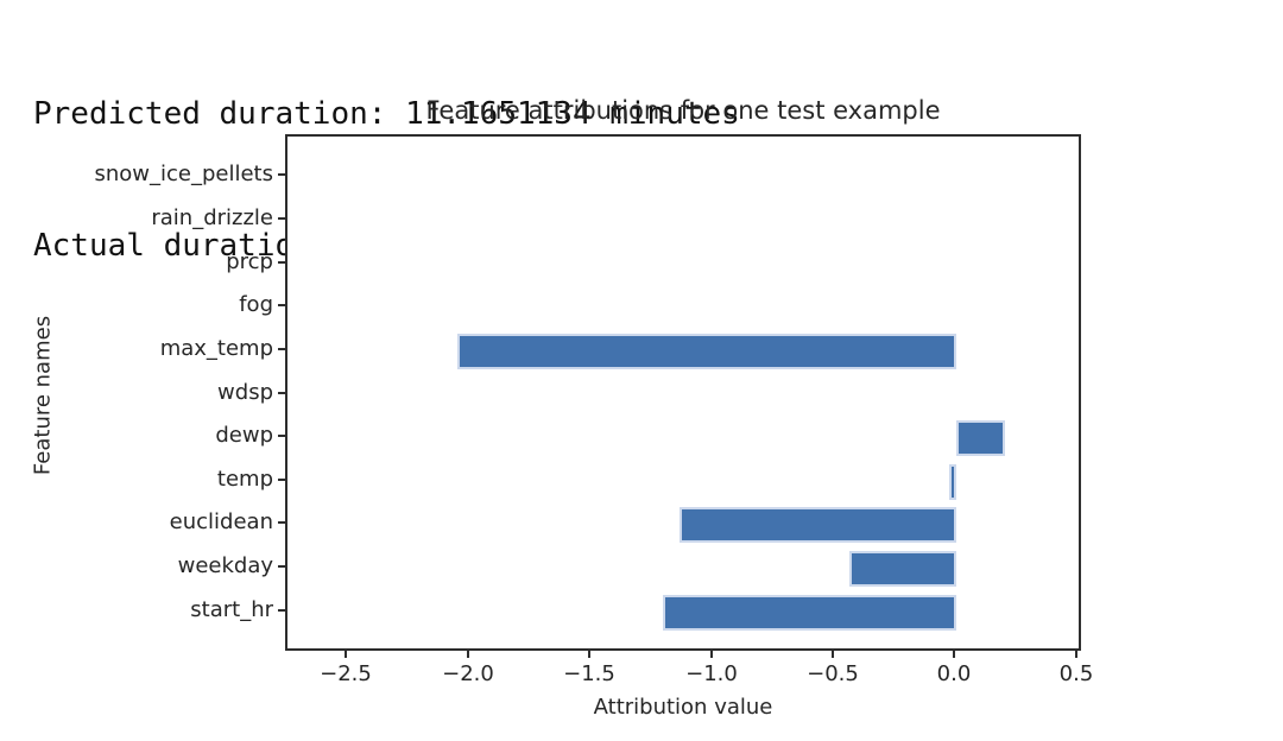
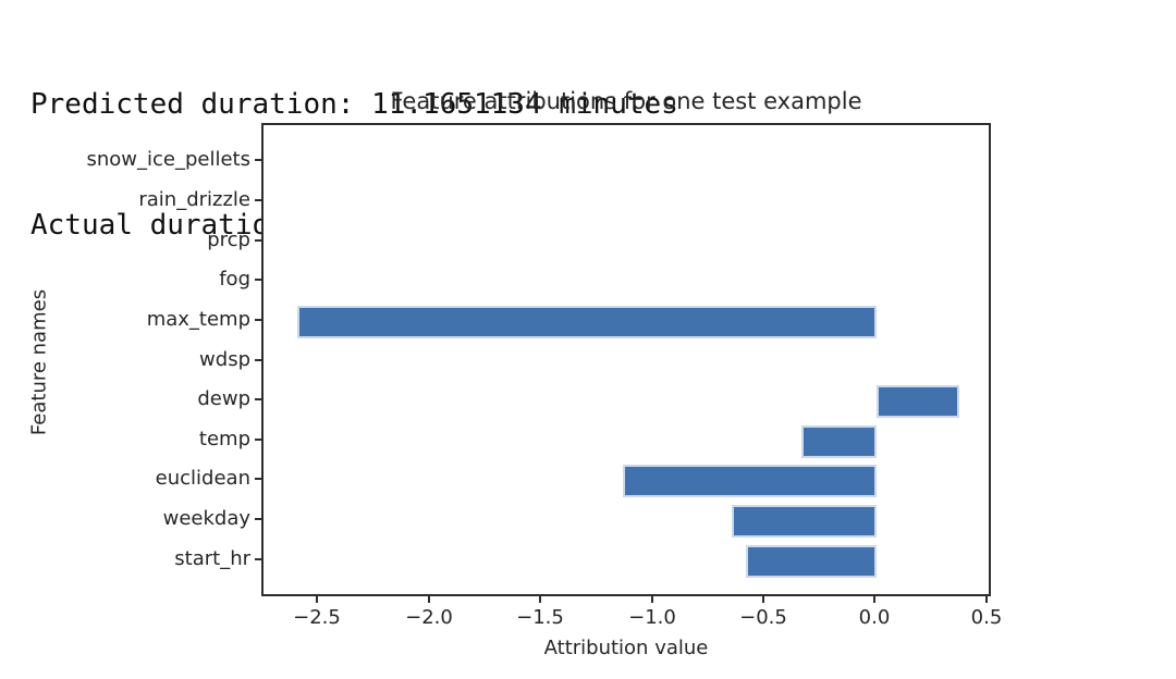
max_temp: -2.05 -> -2.60
dewp: 0.20 -> 0.37
temp: -0.03 -> -0.34
weekday: -0.44 -> -0.65
start_hr: -1.21 -> -0.59
